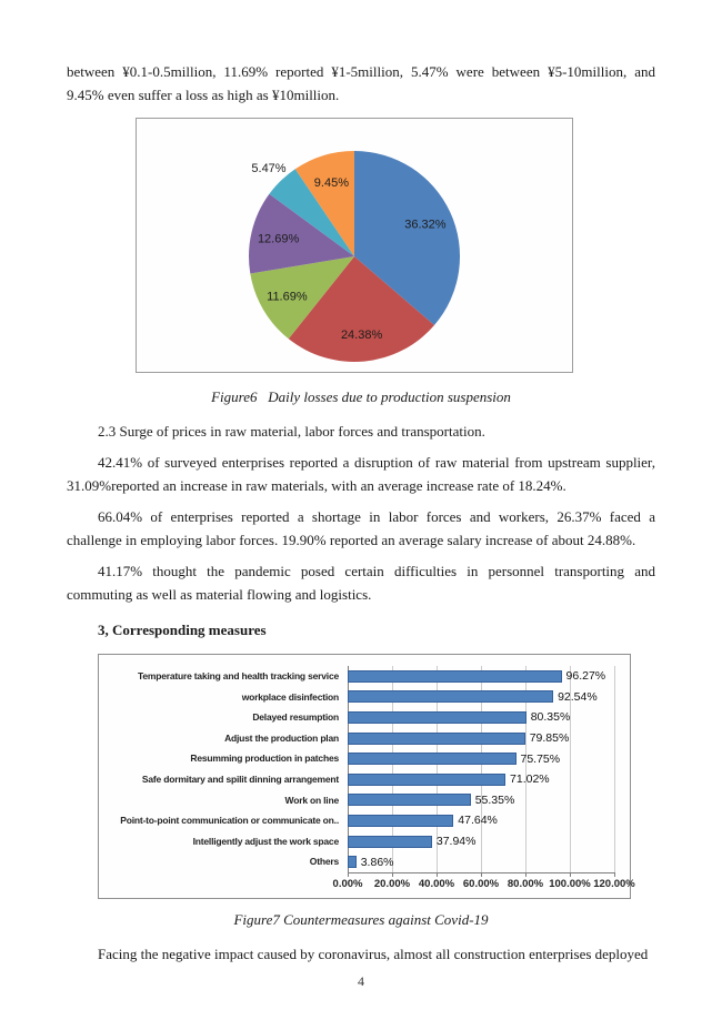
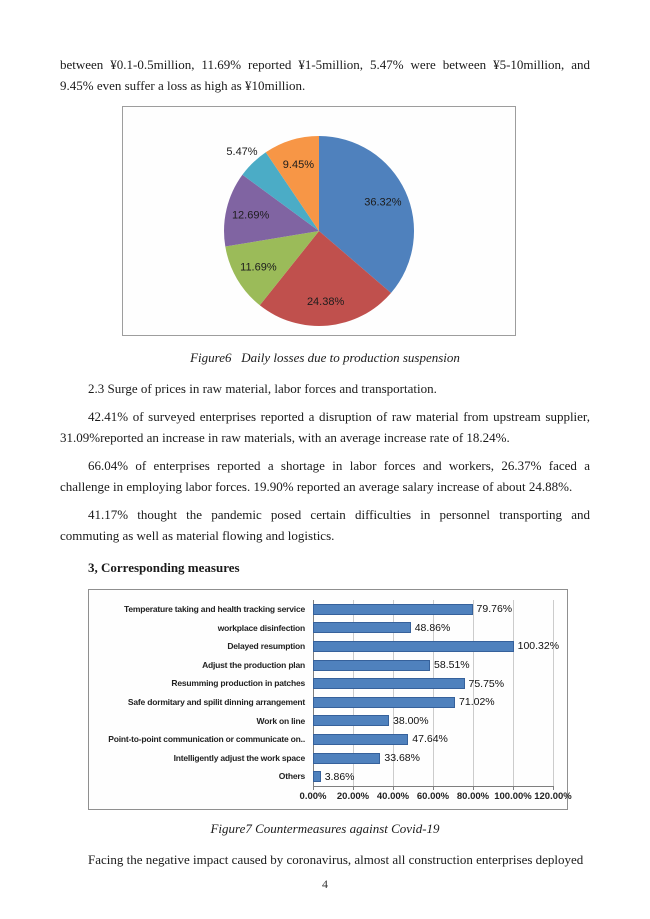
Figure7 Countermeasures against Covid-19/Temperature taking and health tracking service: 96.27% -> 79.76%
Figure7 Countermeasures against Covid-19/workplace disinfection: 92.54% -> 48.86%
Figure7 Countermeasures against Covid-19/Delayed resumption: 80.35% -> 100.32%
Figure7 Countermeasures against Covid-19/Adjust the production plan: 79.85% -> 58.51%
Figure7 Countermeasures against Covid-19/Work on line: 55.35% -> 38.00%
Figure7 Countermeasures against Covid-19/Intelligently adjust the work space: 37.94% -> 33.68%
